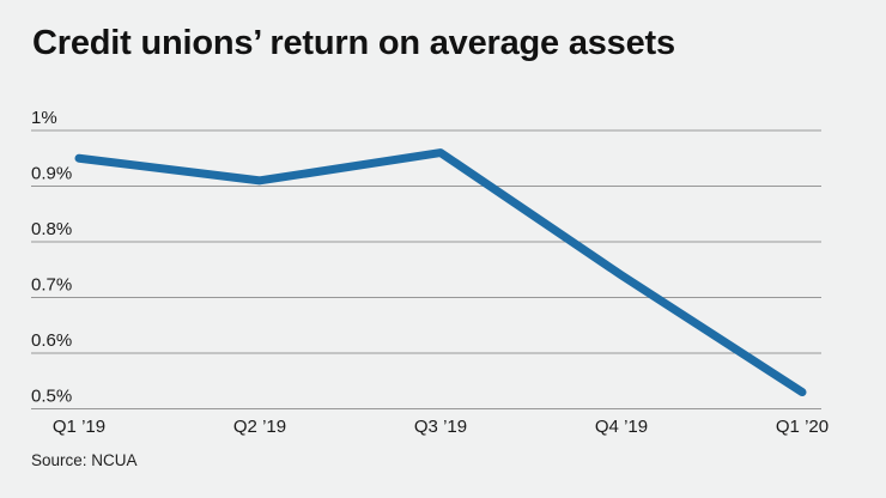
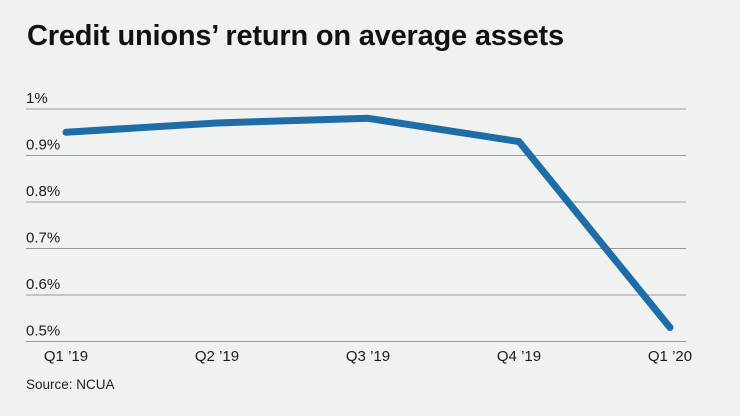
Q2 ’19: 0.91% -> 0.97%
Q3 ’19: 0.96% -> 0.98%
Q4 ’19: 0.74% -> 0.93%
